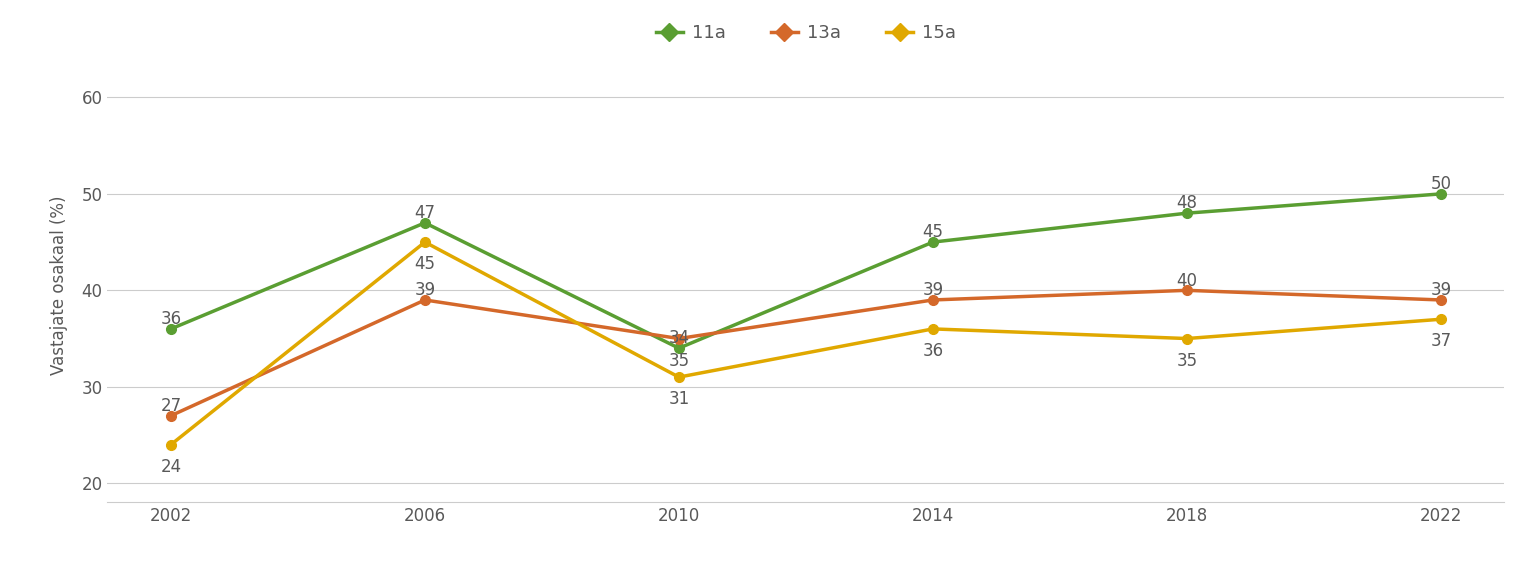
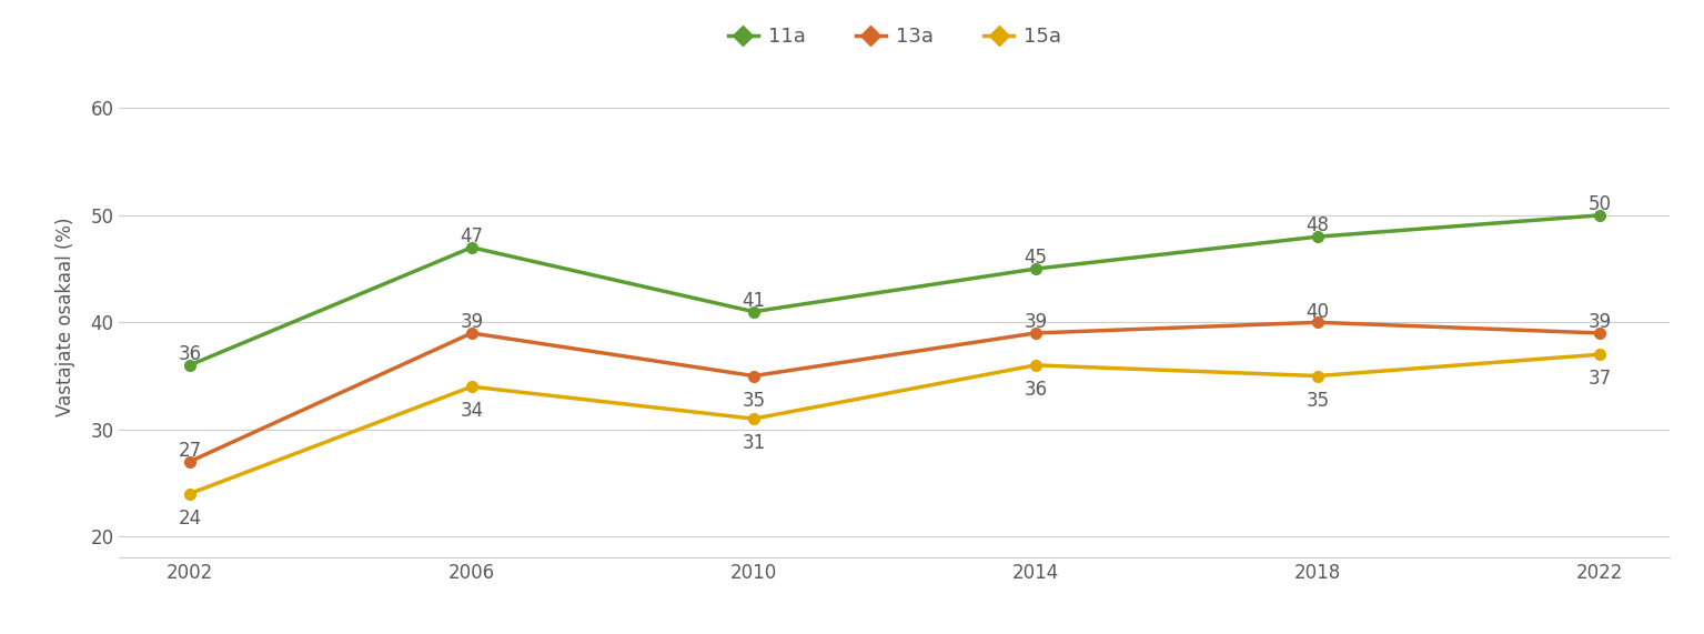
15a/2006: 45 -> 34
11a/2010: 34 -> 41
